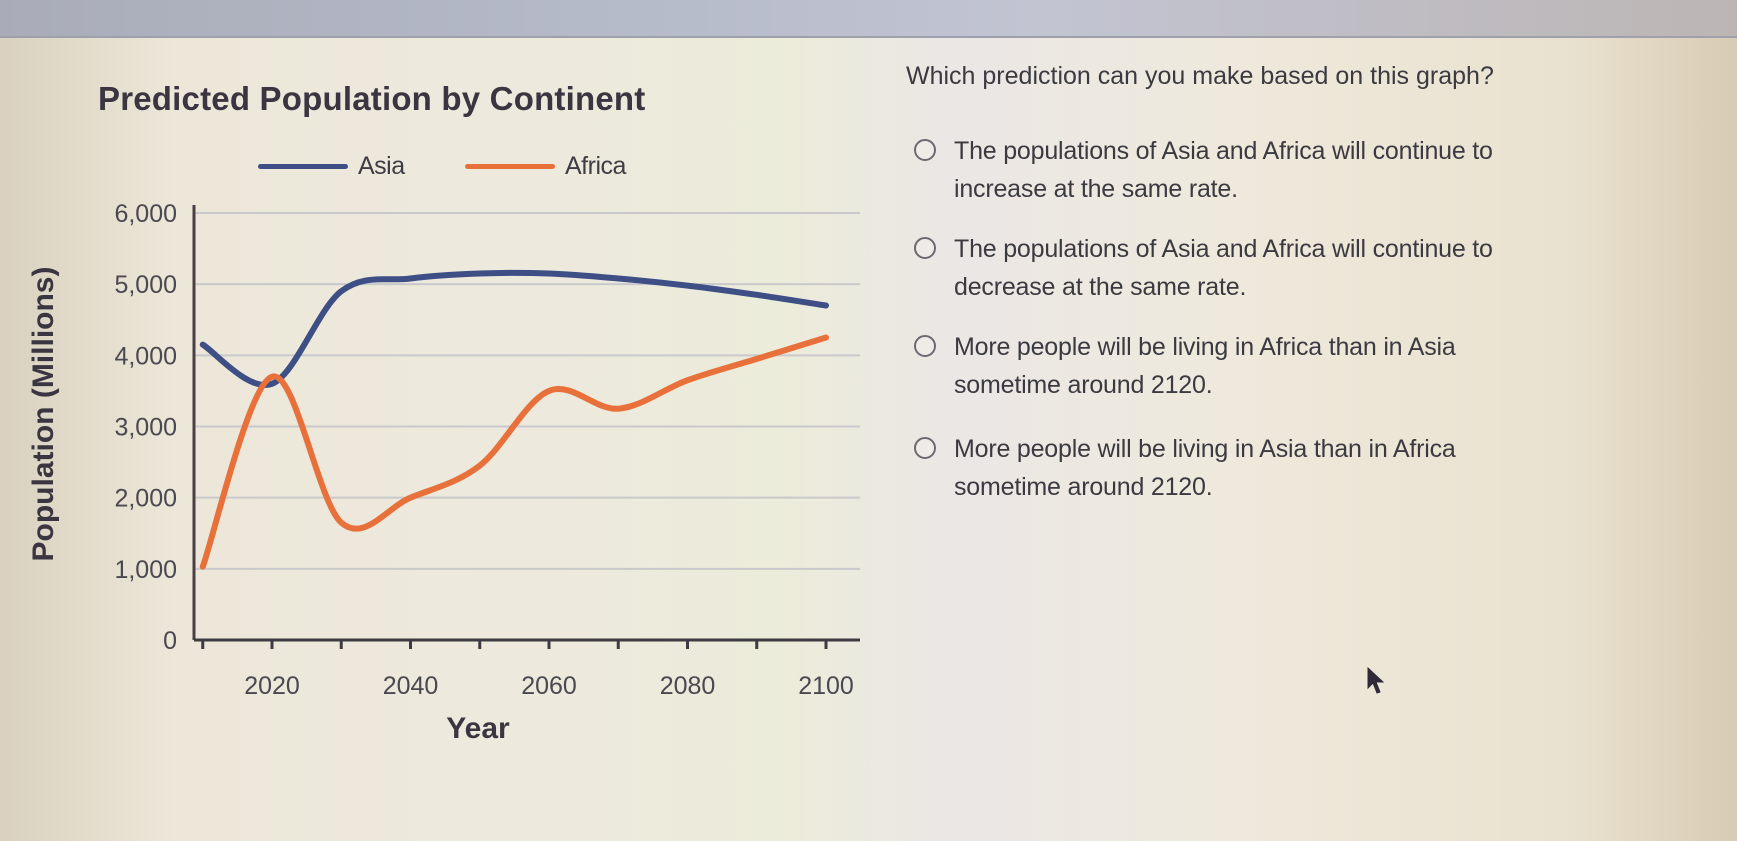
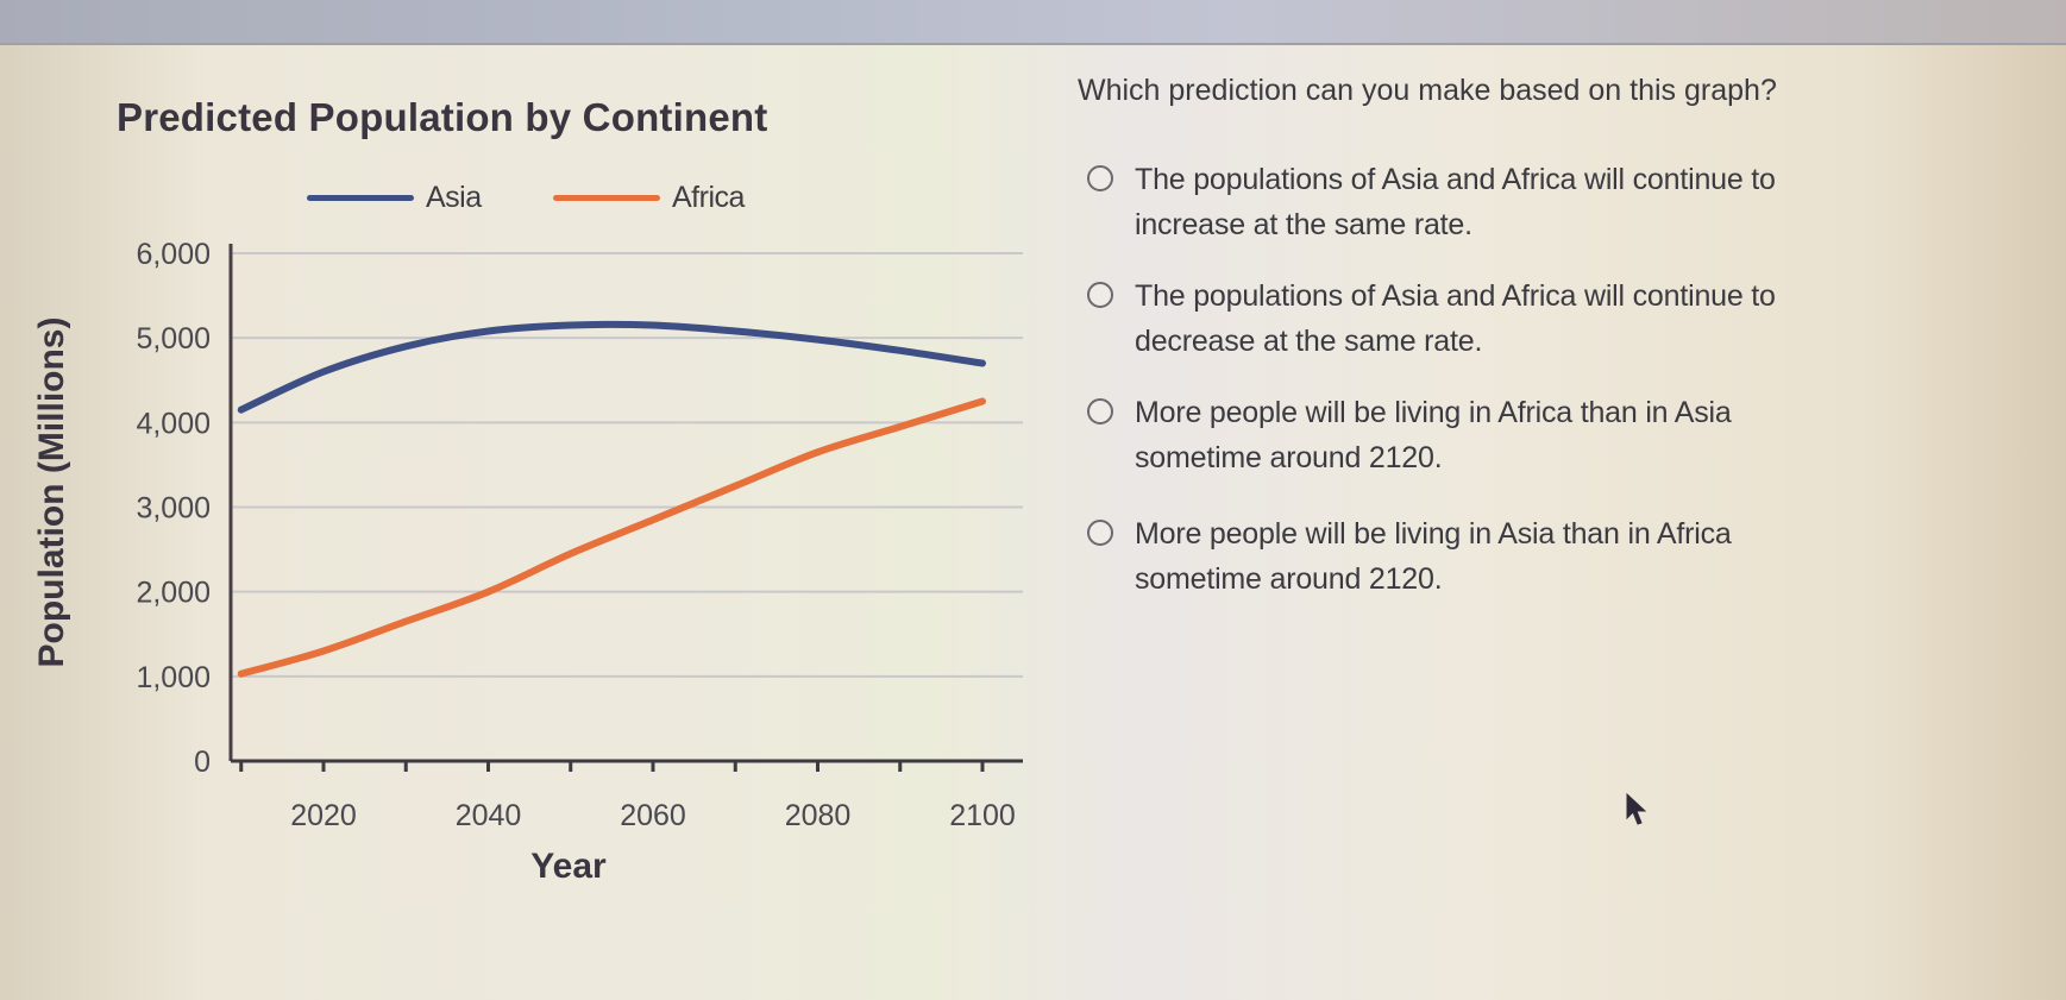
Asia/2020: 3600 -> 4600
Africa/2020: 3700 -> 1300
Africa/2060: 3500 -> 2800
